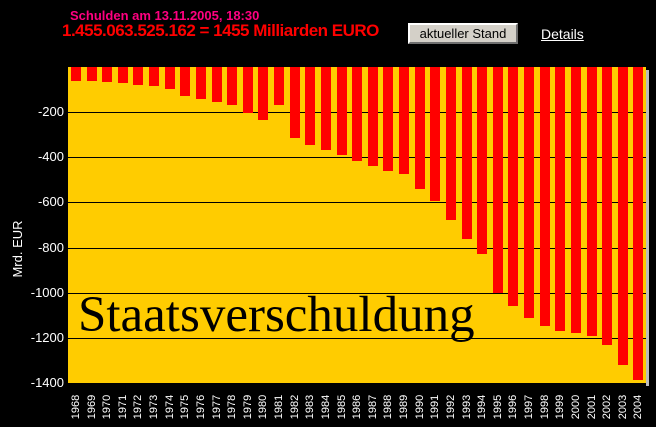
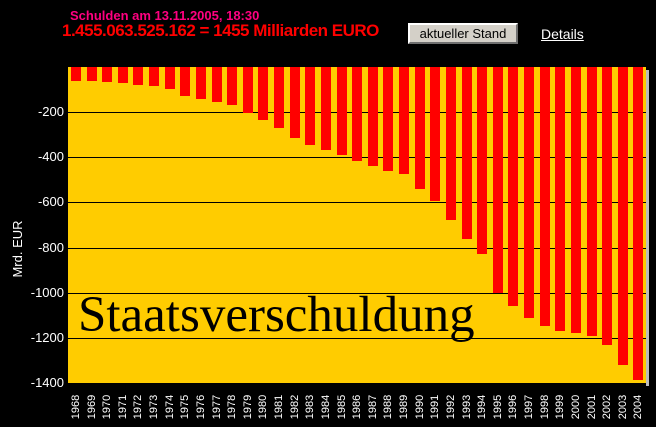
1981: -170 -> -270
